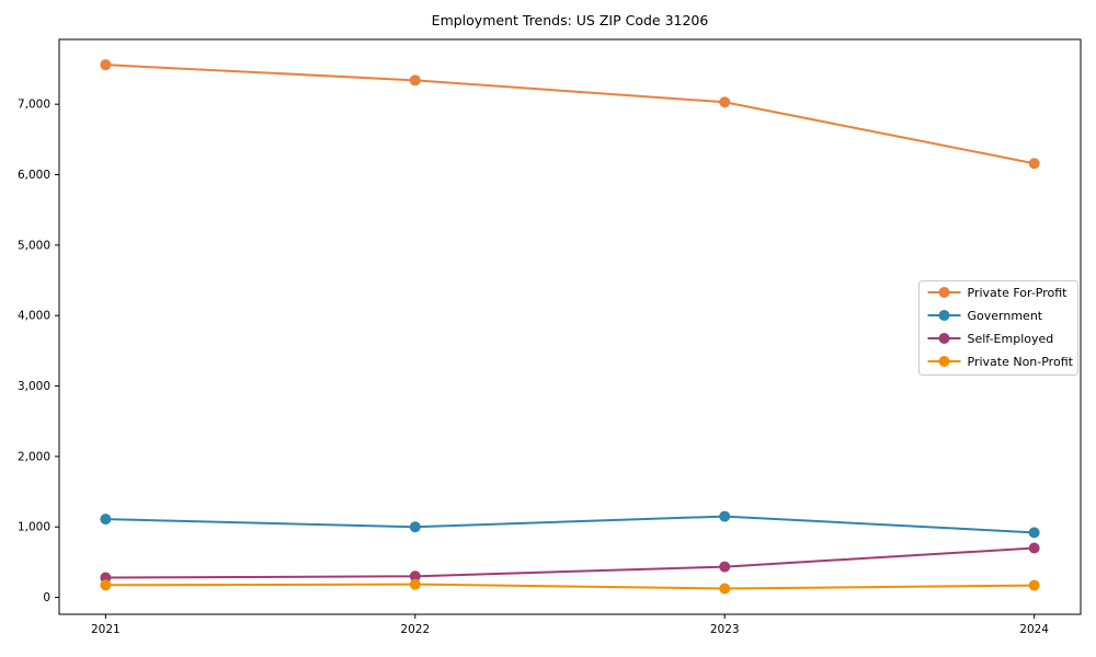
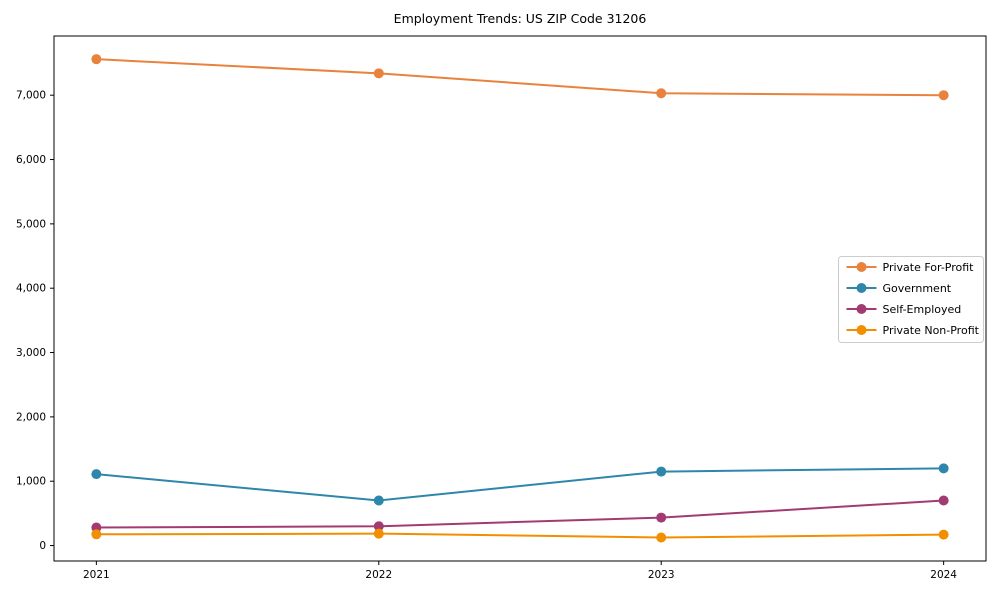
Government/2022: 1000 -> 700
Private For-Profit/2024: 6200 -> 7000
Government/2024: 900 -> 1200
